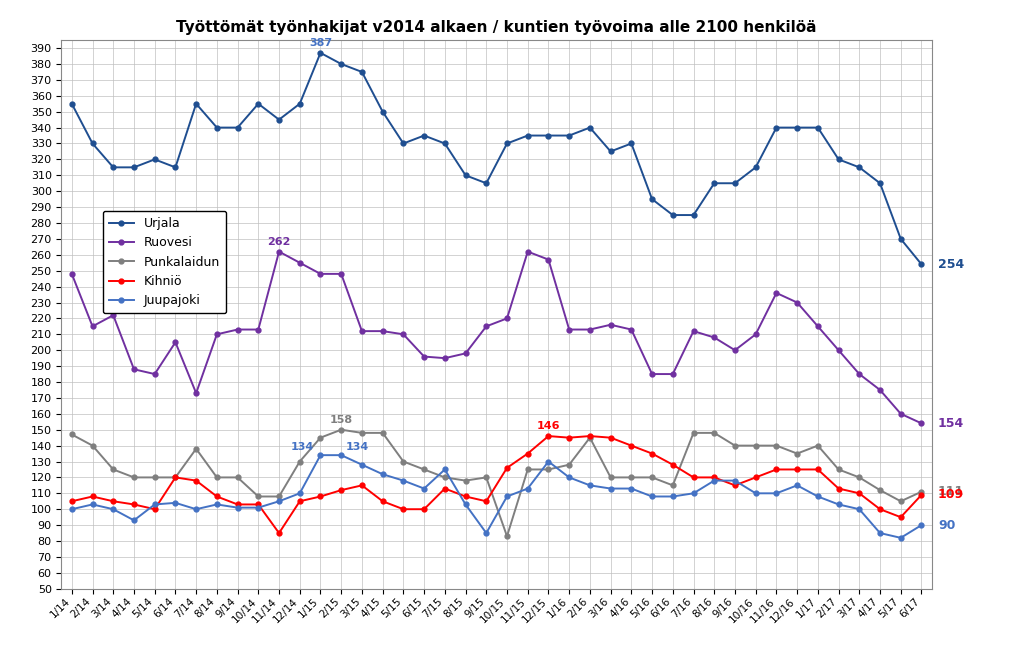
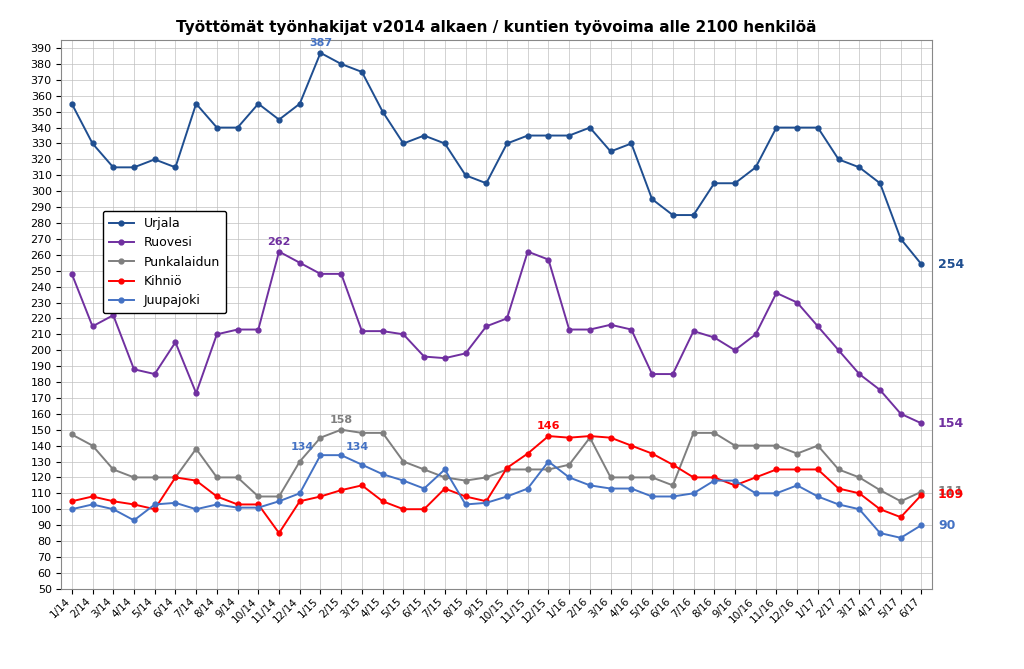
Juupajoki/9/15: 85 -> 104
Punkalaidun/10/15: 83 -> 125
